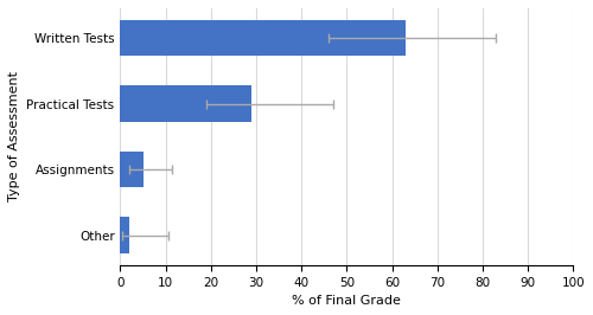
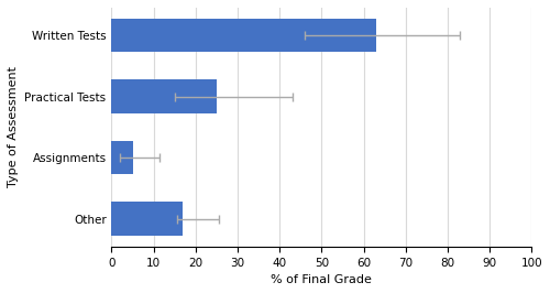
Practical Tests: 29 -> 25
Other: 2 -> 17
